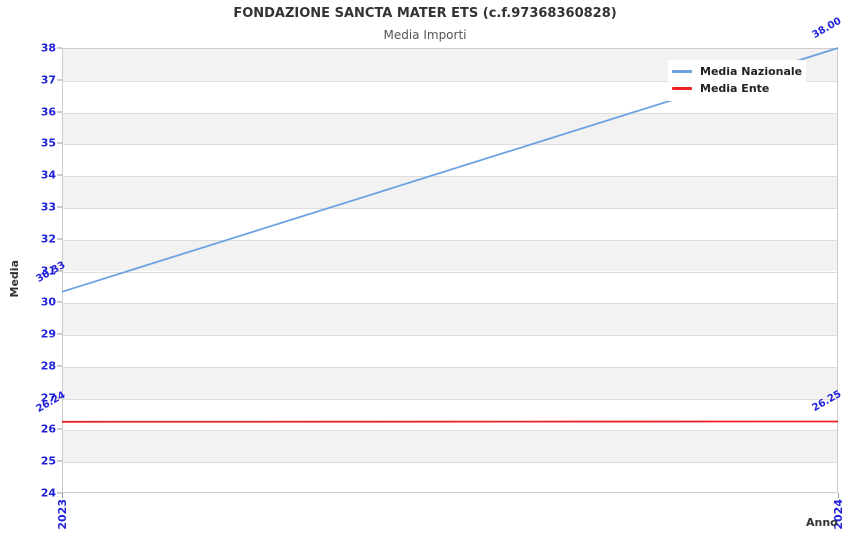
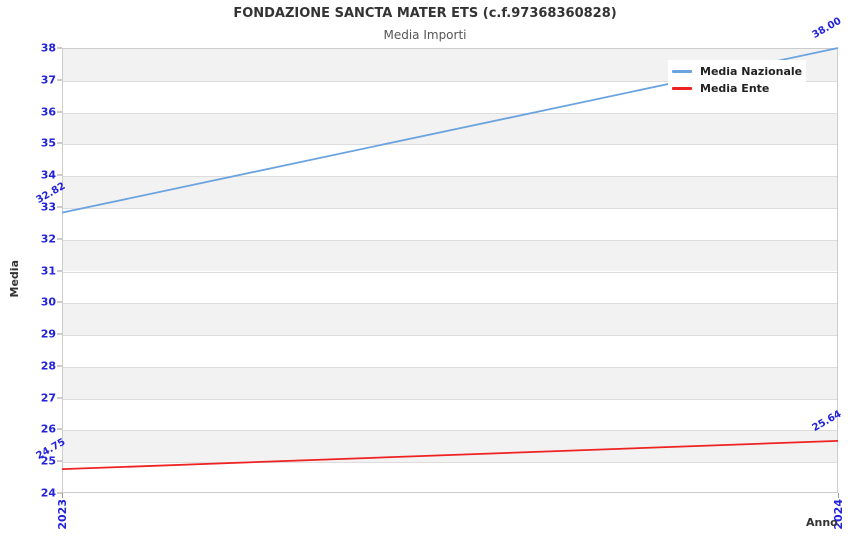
Media Nazionale/2023: 30.33 -> 32.82
Media Ente/2023: 26.24 -> 24.75
Media Ente/2024: 26.25 -> 25.64
